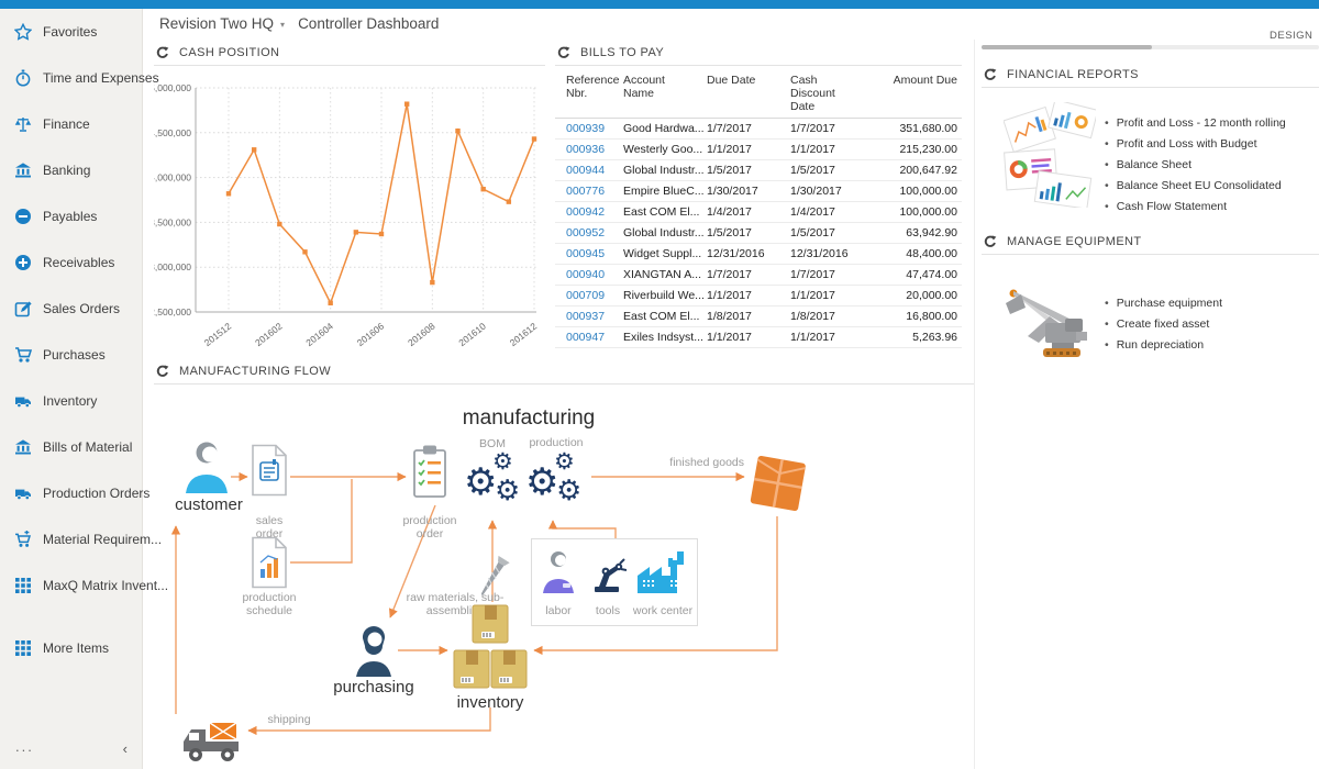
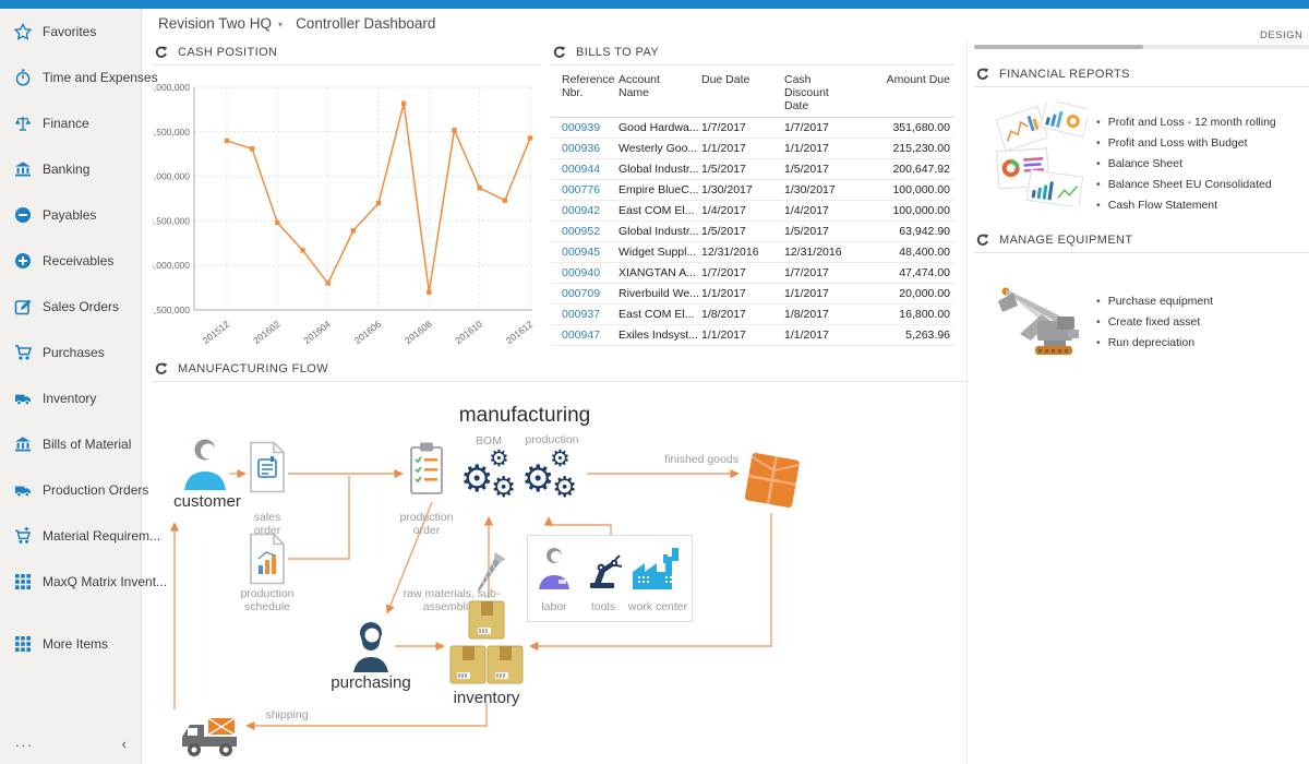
201512: 63800000 -> 64400000
201604: 62600000 -> 62800000
201606: 63400000 -> 63700000
201608: 62800000 -> 62700000
